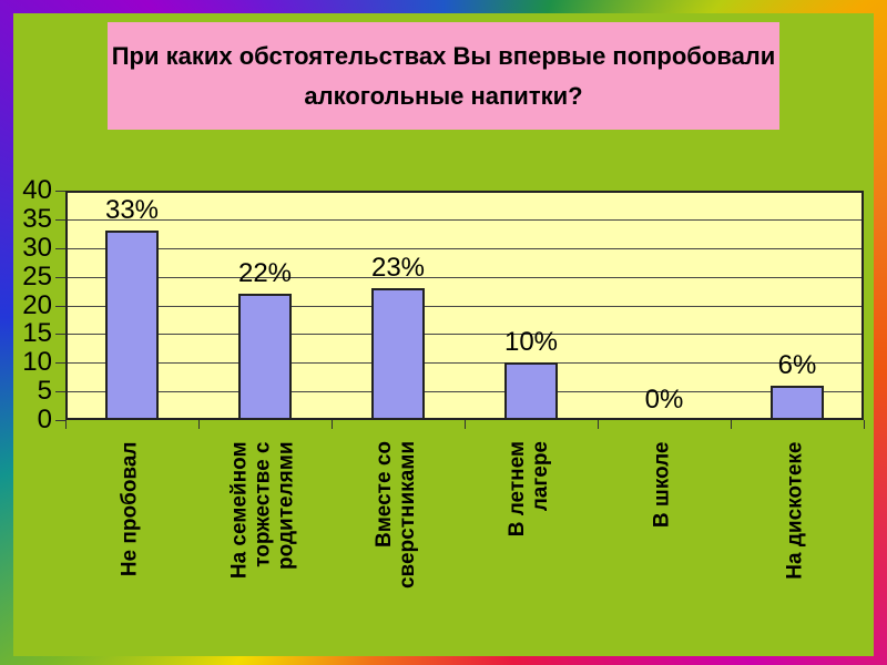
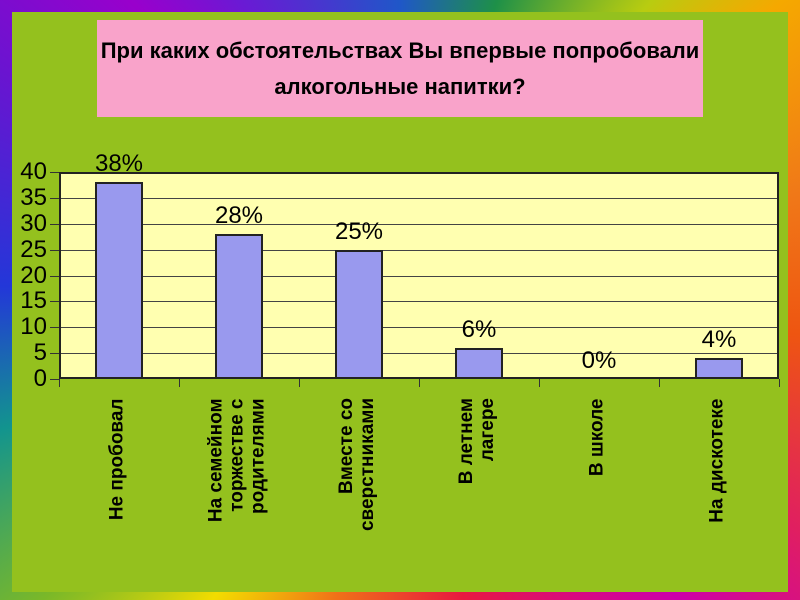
Не пробовал: 33% -> 38%
На семейном торжестве с родителями: 22% -> 28%
Вместе со сверстниками: 23% -> 25%
В летнем лагере: 10% -> 6%
На дискотеке: 6% -> 4%
